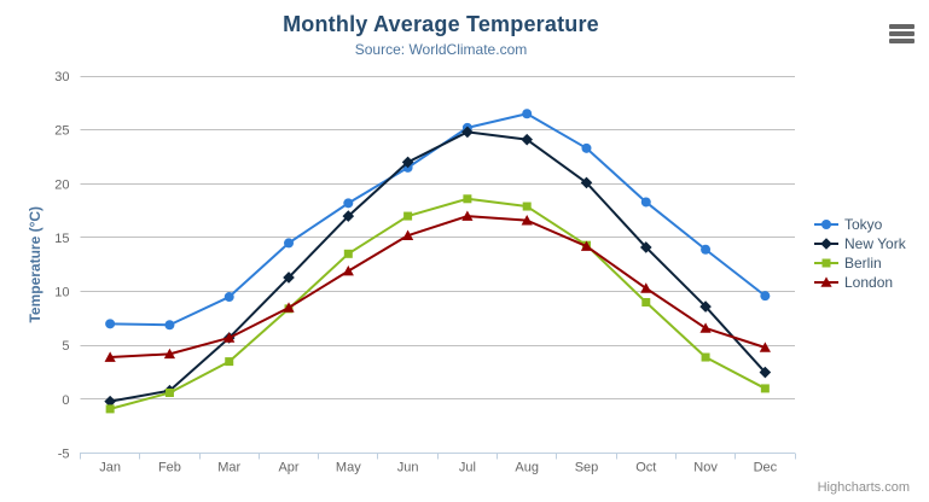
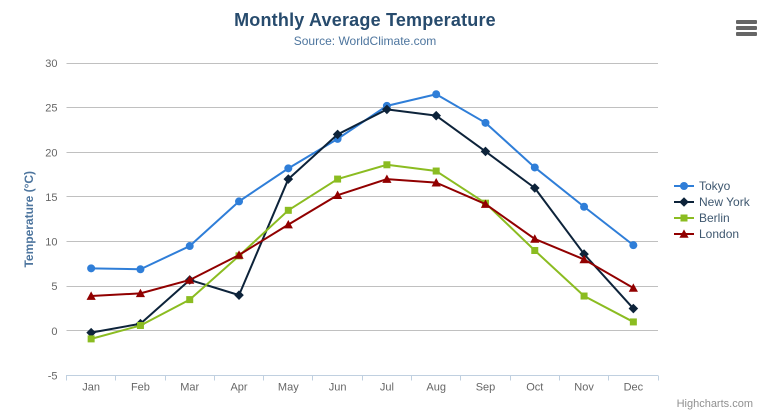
New York/Apr: 11 -> 4
New York/Oct: 14 -> 16
London/Nov: 7 -> 8
